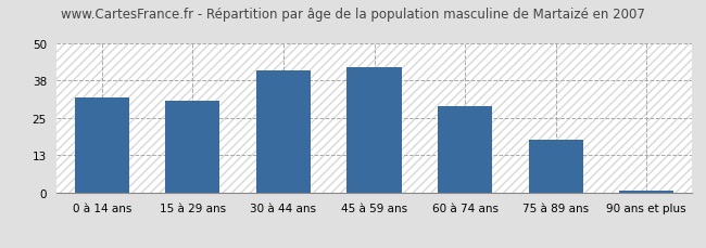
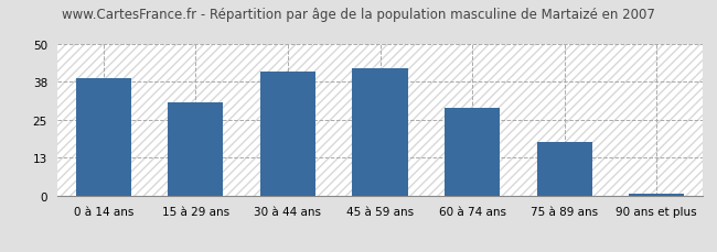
0 à 14 ans: 32 -> 39
